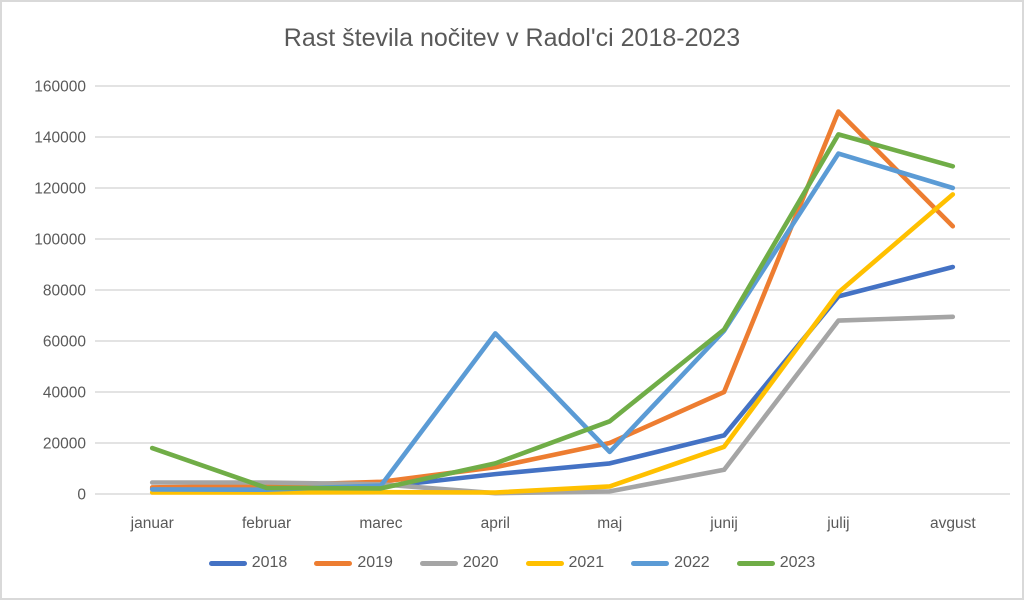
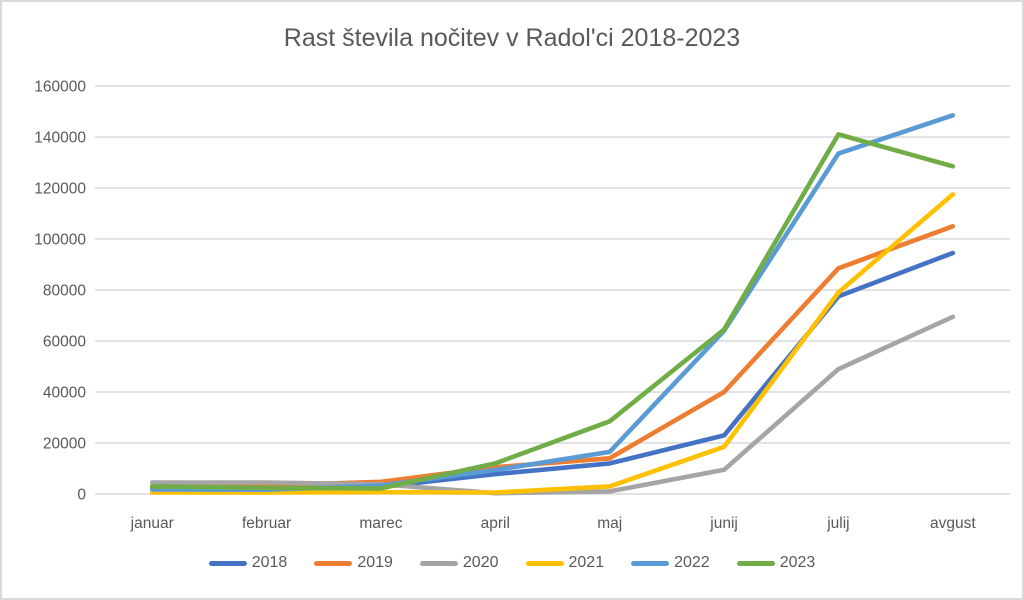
2023/januar: 18000 -> 3000
2022/april: 63000 -> 9000
2019/maj: 20000 -> 14000
2019/julij: 150000 -> 88000
2020/julij: 68000 -> 49000
2018/avgust: 89000 -> 94000
2022/avgust: 120000 -> 148000
